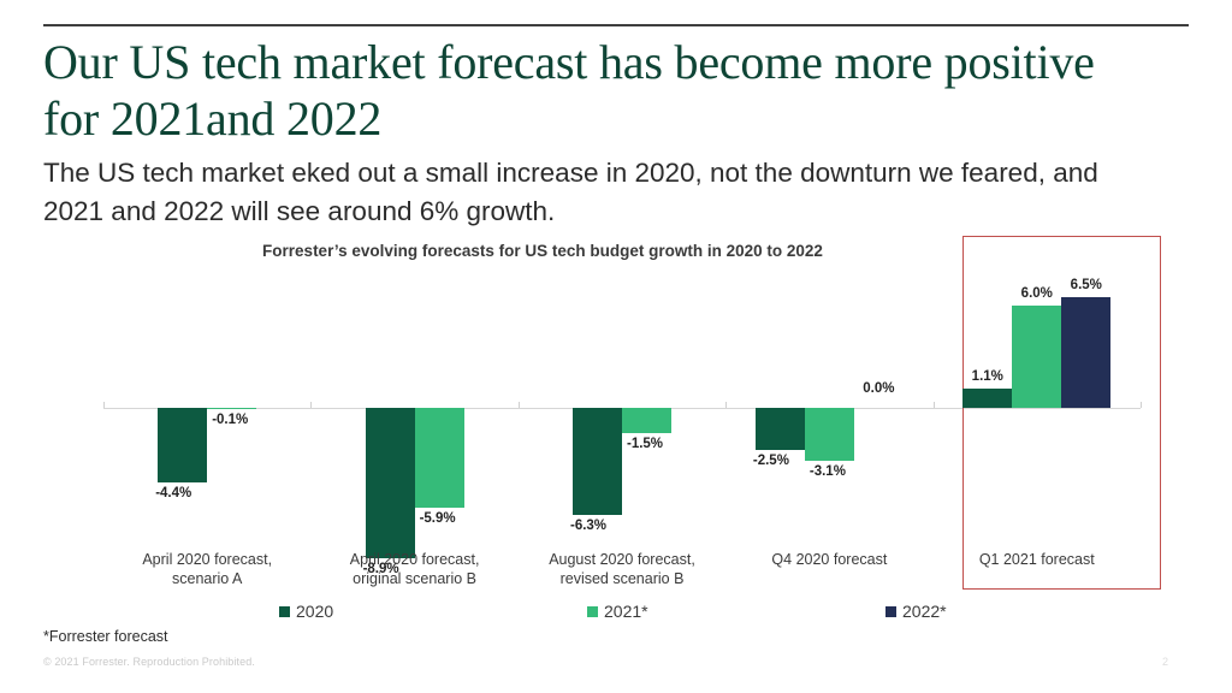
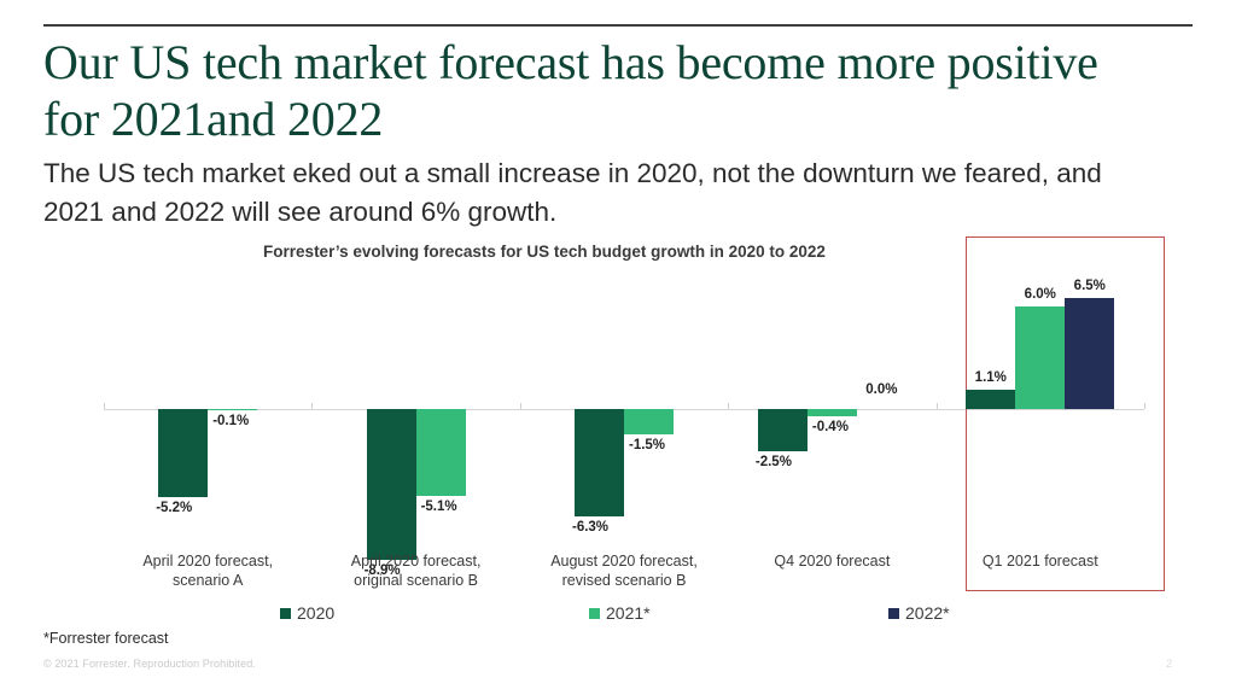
2020/April 2020 forecast, scenario A: -4.4% -> -5.2%
2021*/April 2020 forecast, original scenario B: -5.9% -> -5.1%
2021*/Q4 2020 forecast: -3.1% -> -0.4%
